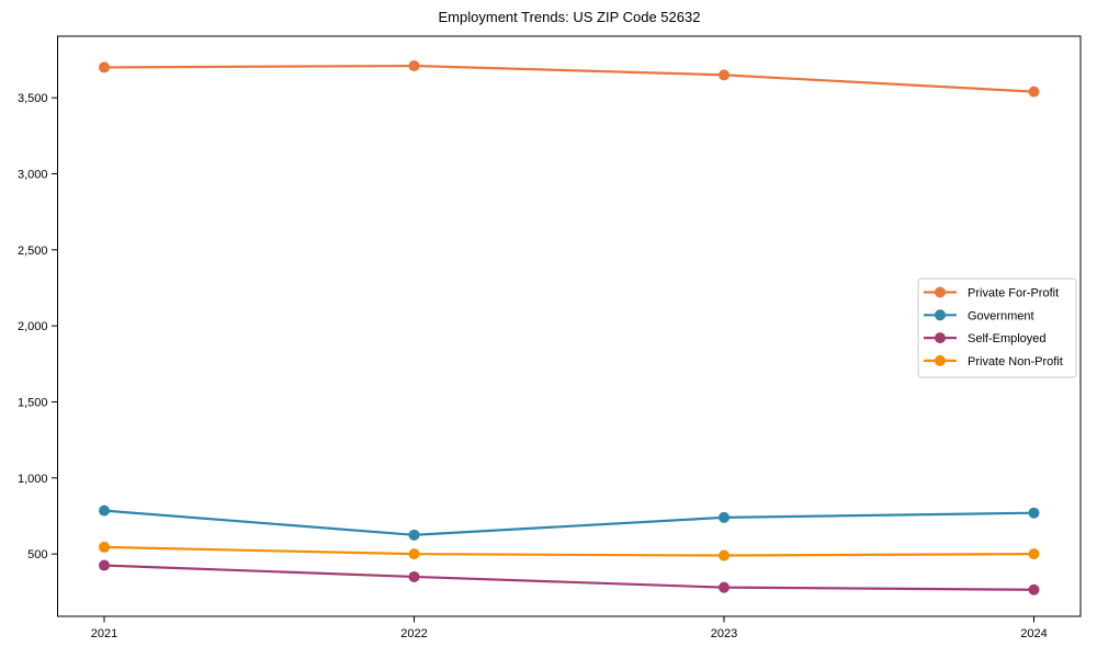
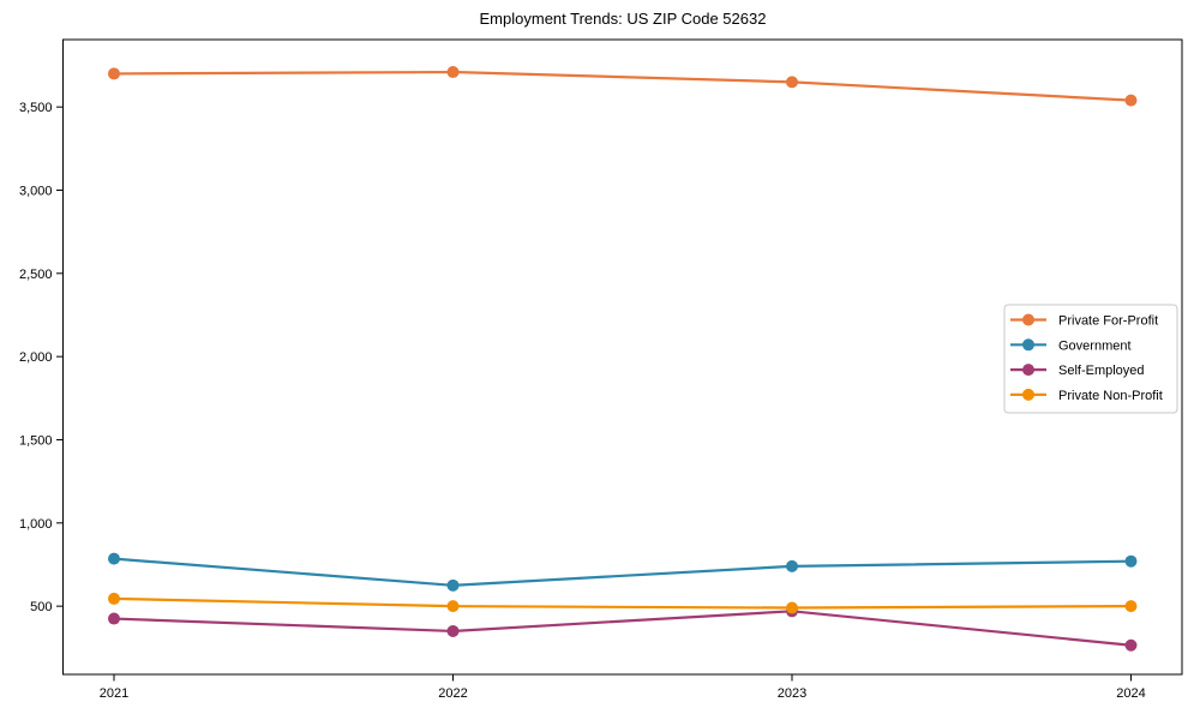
Self-Employed/2023: 280 -> 470
